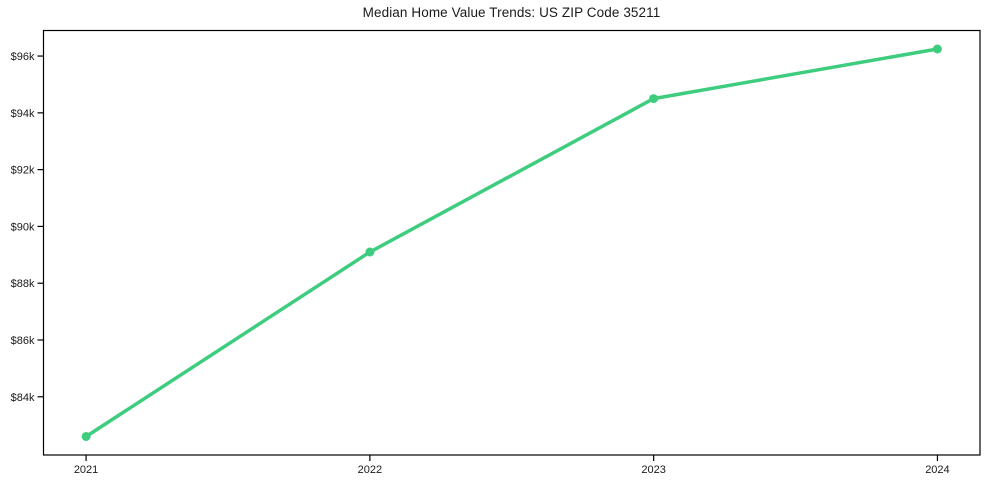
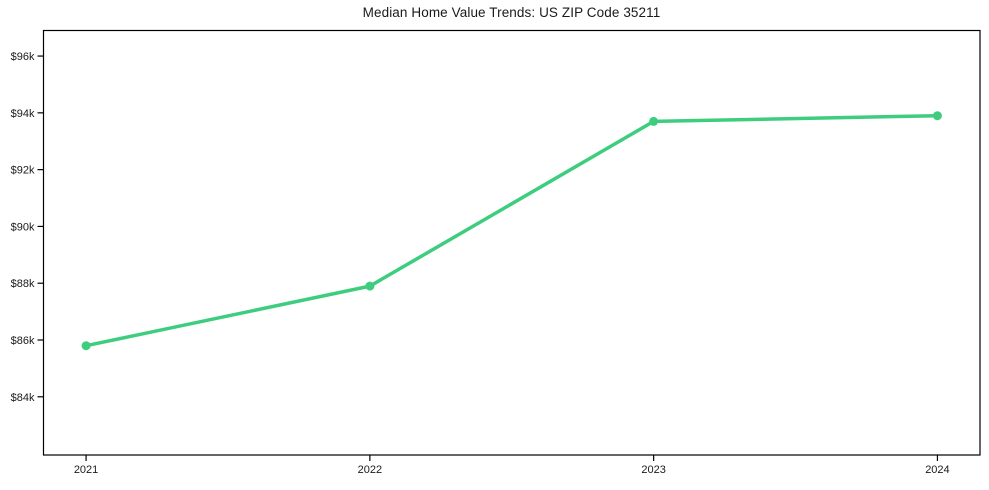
2021: $82.6k -> $85.8k
2022: $89.1k -> $87.9k
2023: $94.5k -> $93.7k
2024: $96.2k -> $93.9k
